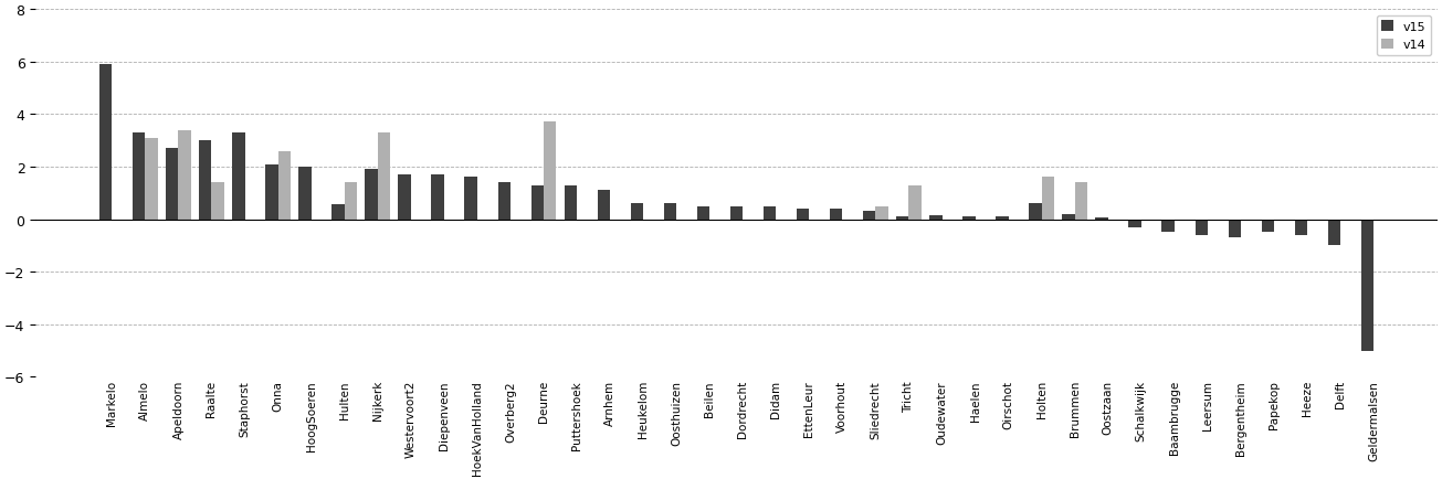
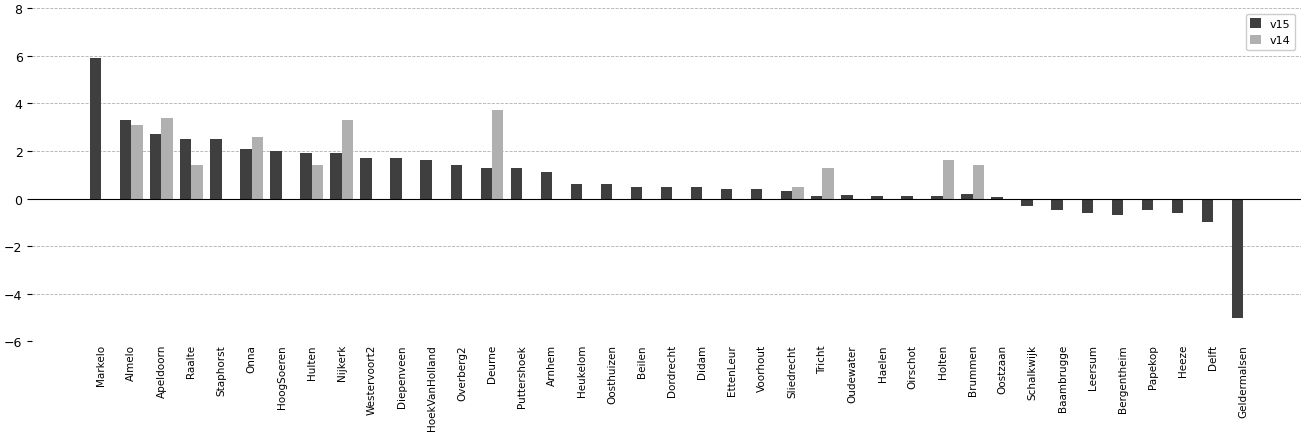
v15/Raalte: 3.00 -> 2.50
v15/Staphorst: 3.30 -> 2.50
v15/Hulten: 0.55 -> 1.90
v15/Holten: 0.60 -> 0.10
